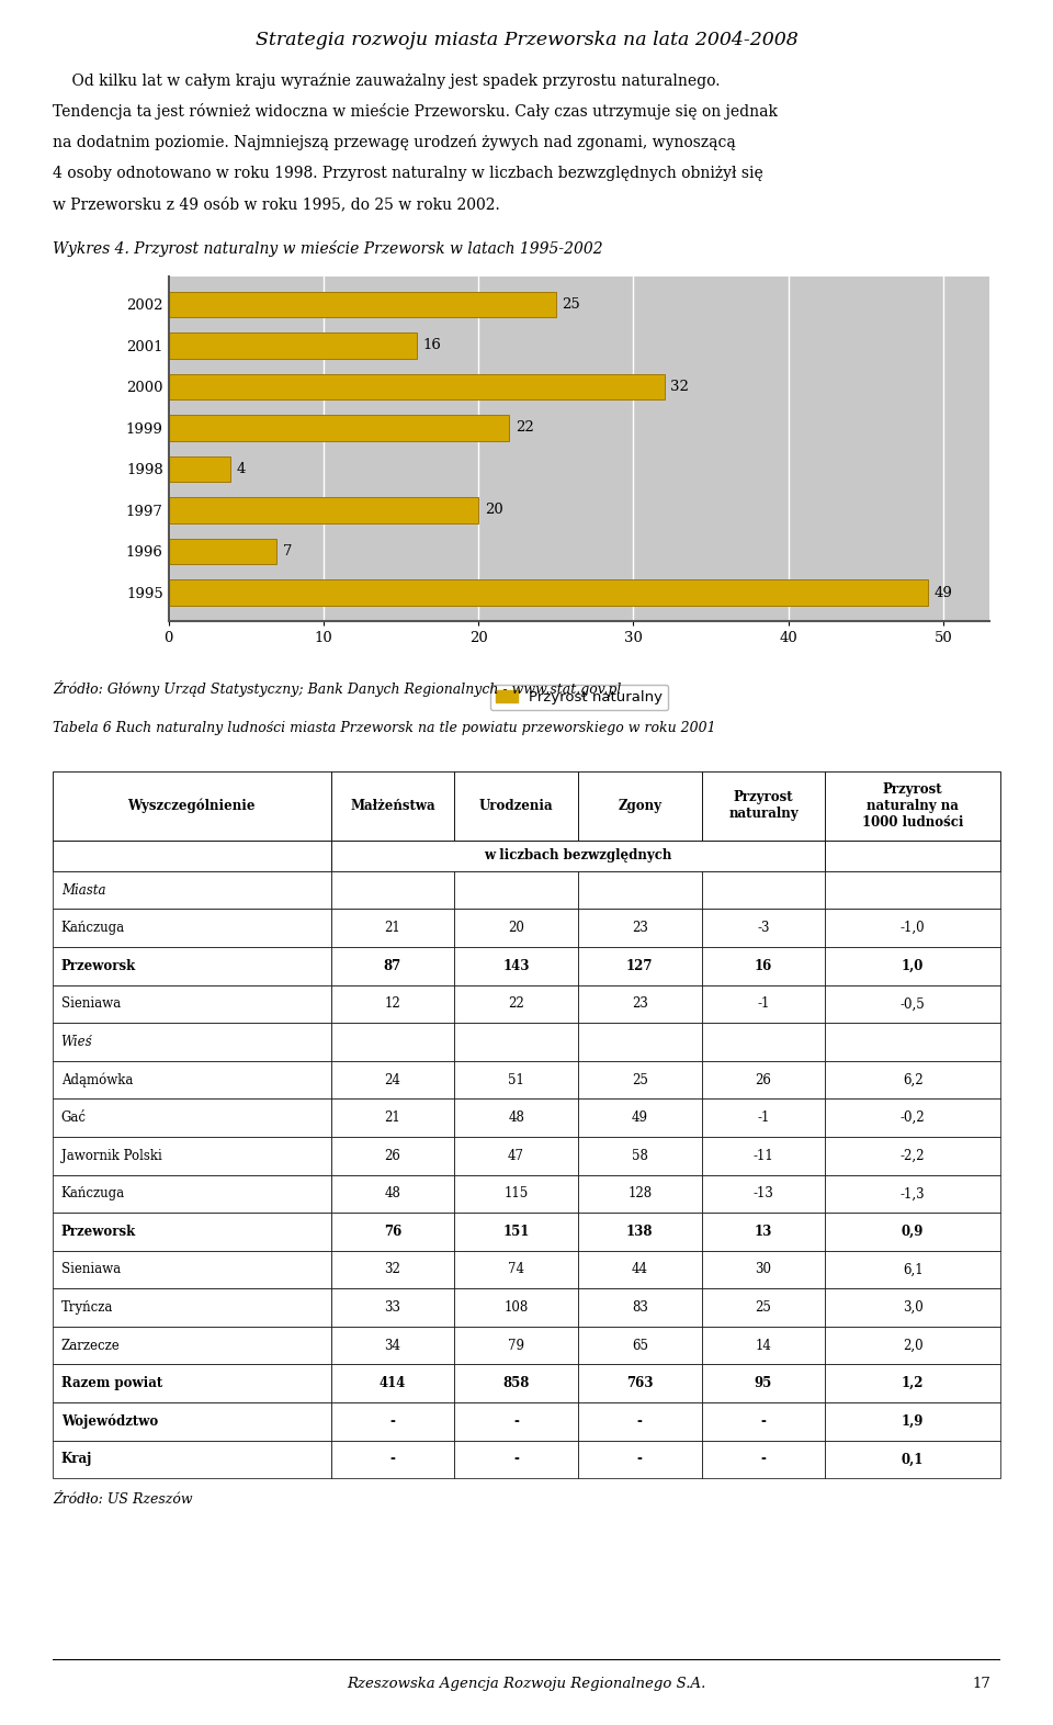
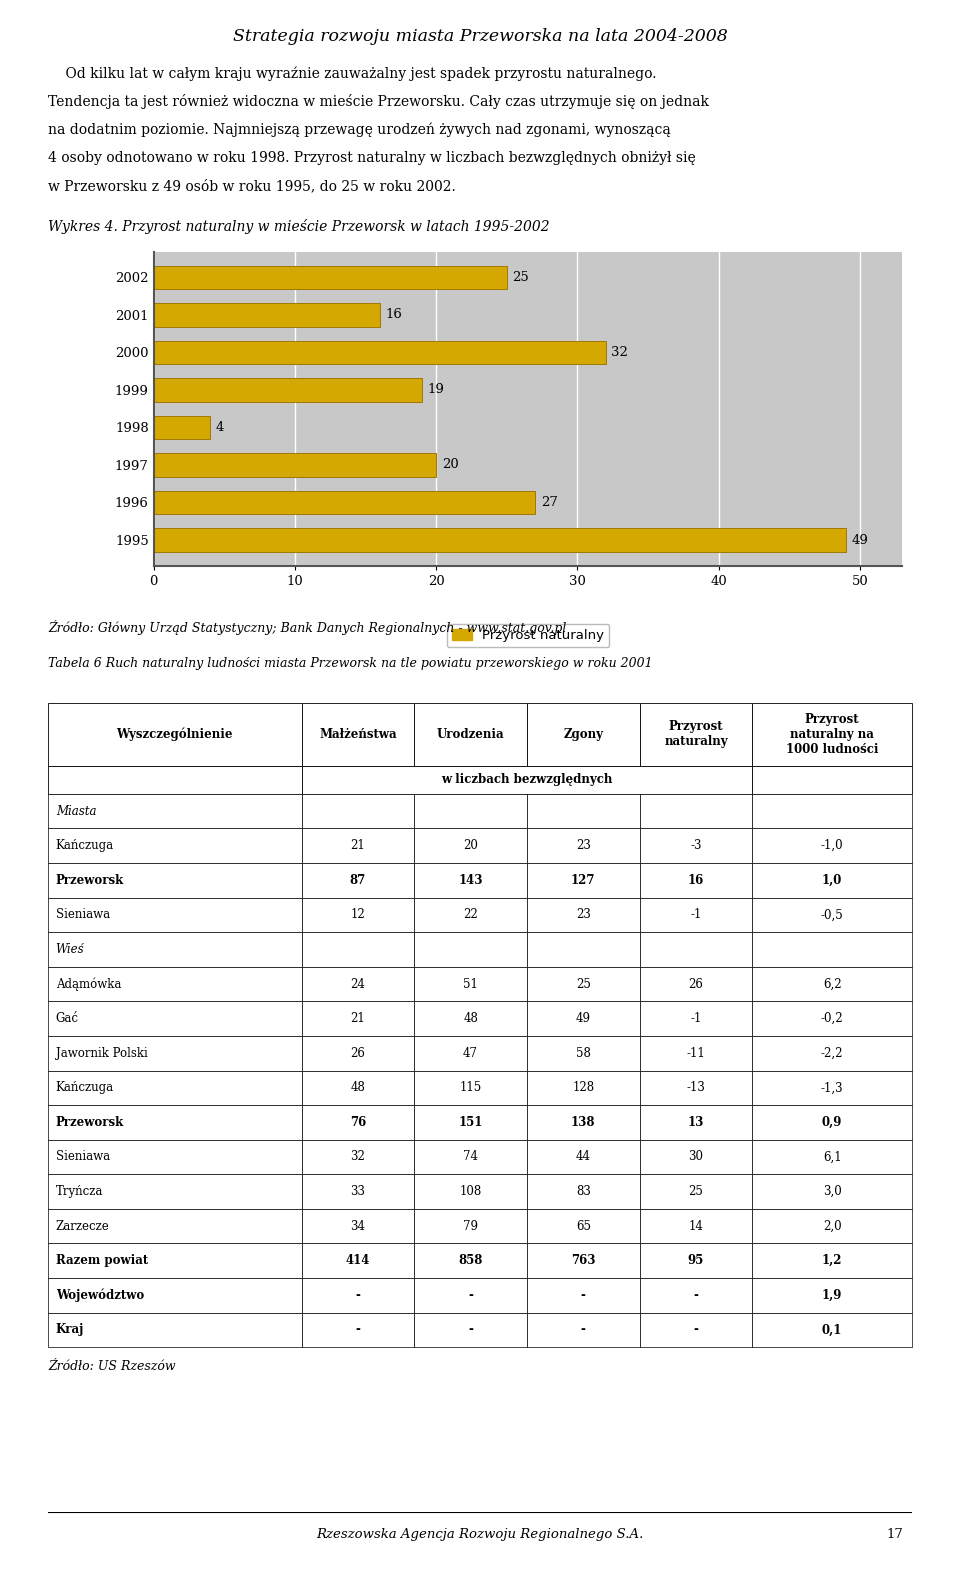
1999: 22 -> 19
1996: 7 -> 27
